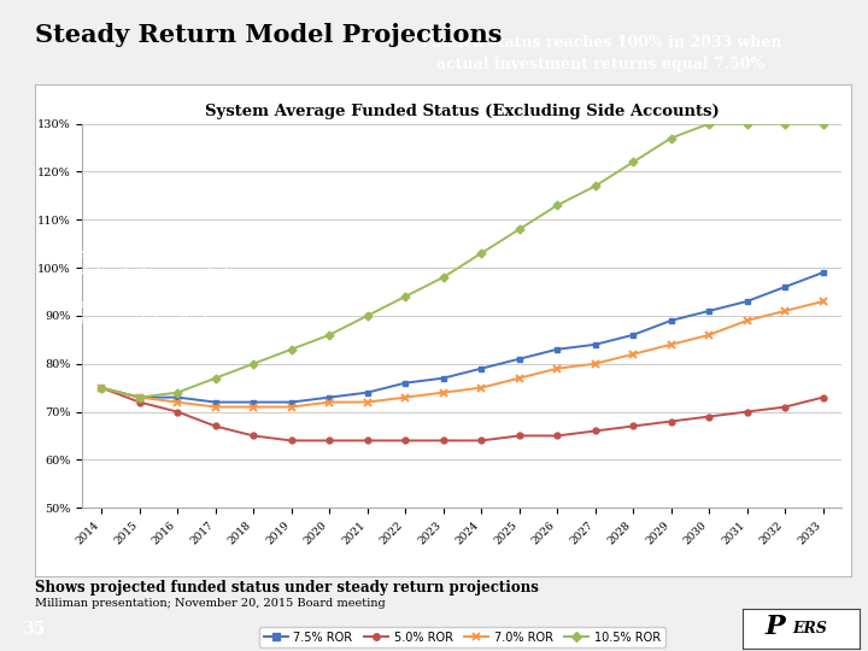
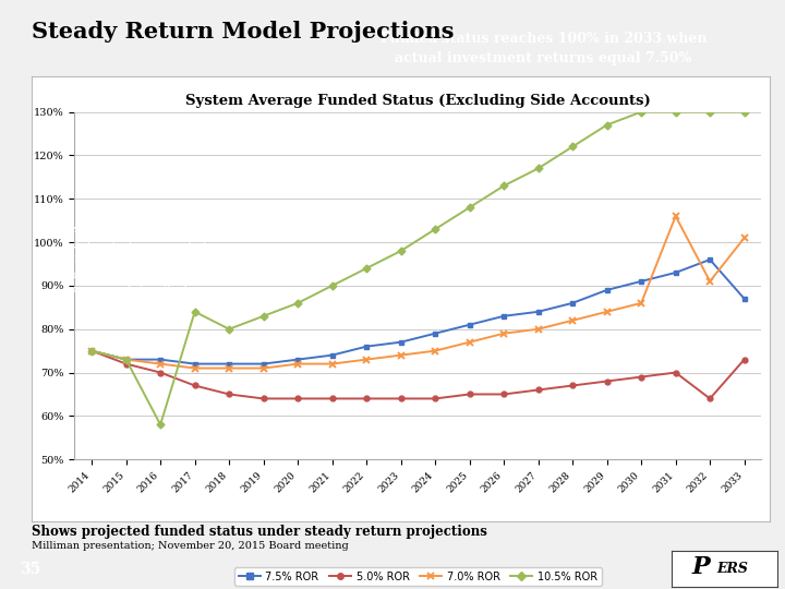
10.5% ROR/2016: 74% -> 58%
10.5% ROR/2017: 77% -> 84%
7.0% ROR/2031: 89% -> 106%
5.0% ROR/2032: 71% -> 64%
7.5% ROR/2033: 99% -> 87%
7.0% ROR/2033: 93% -> 101%
